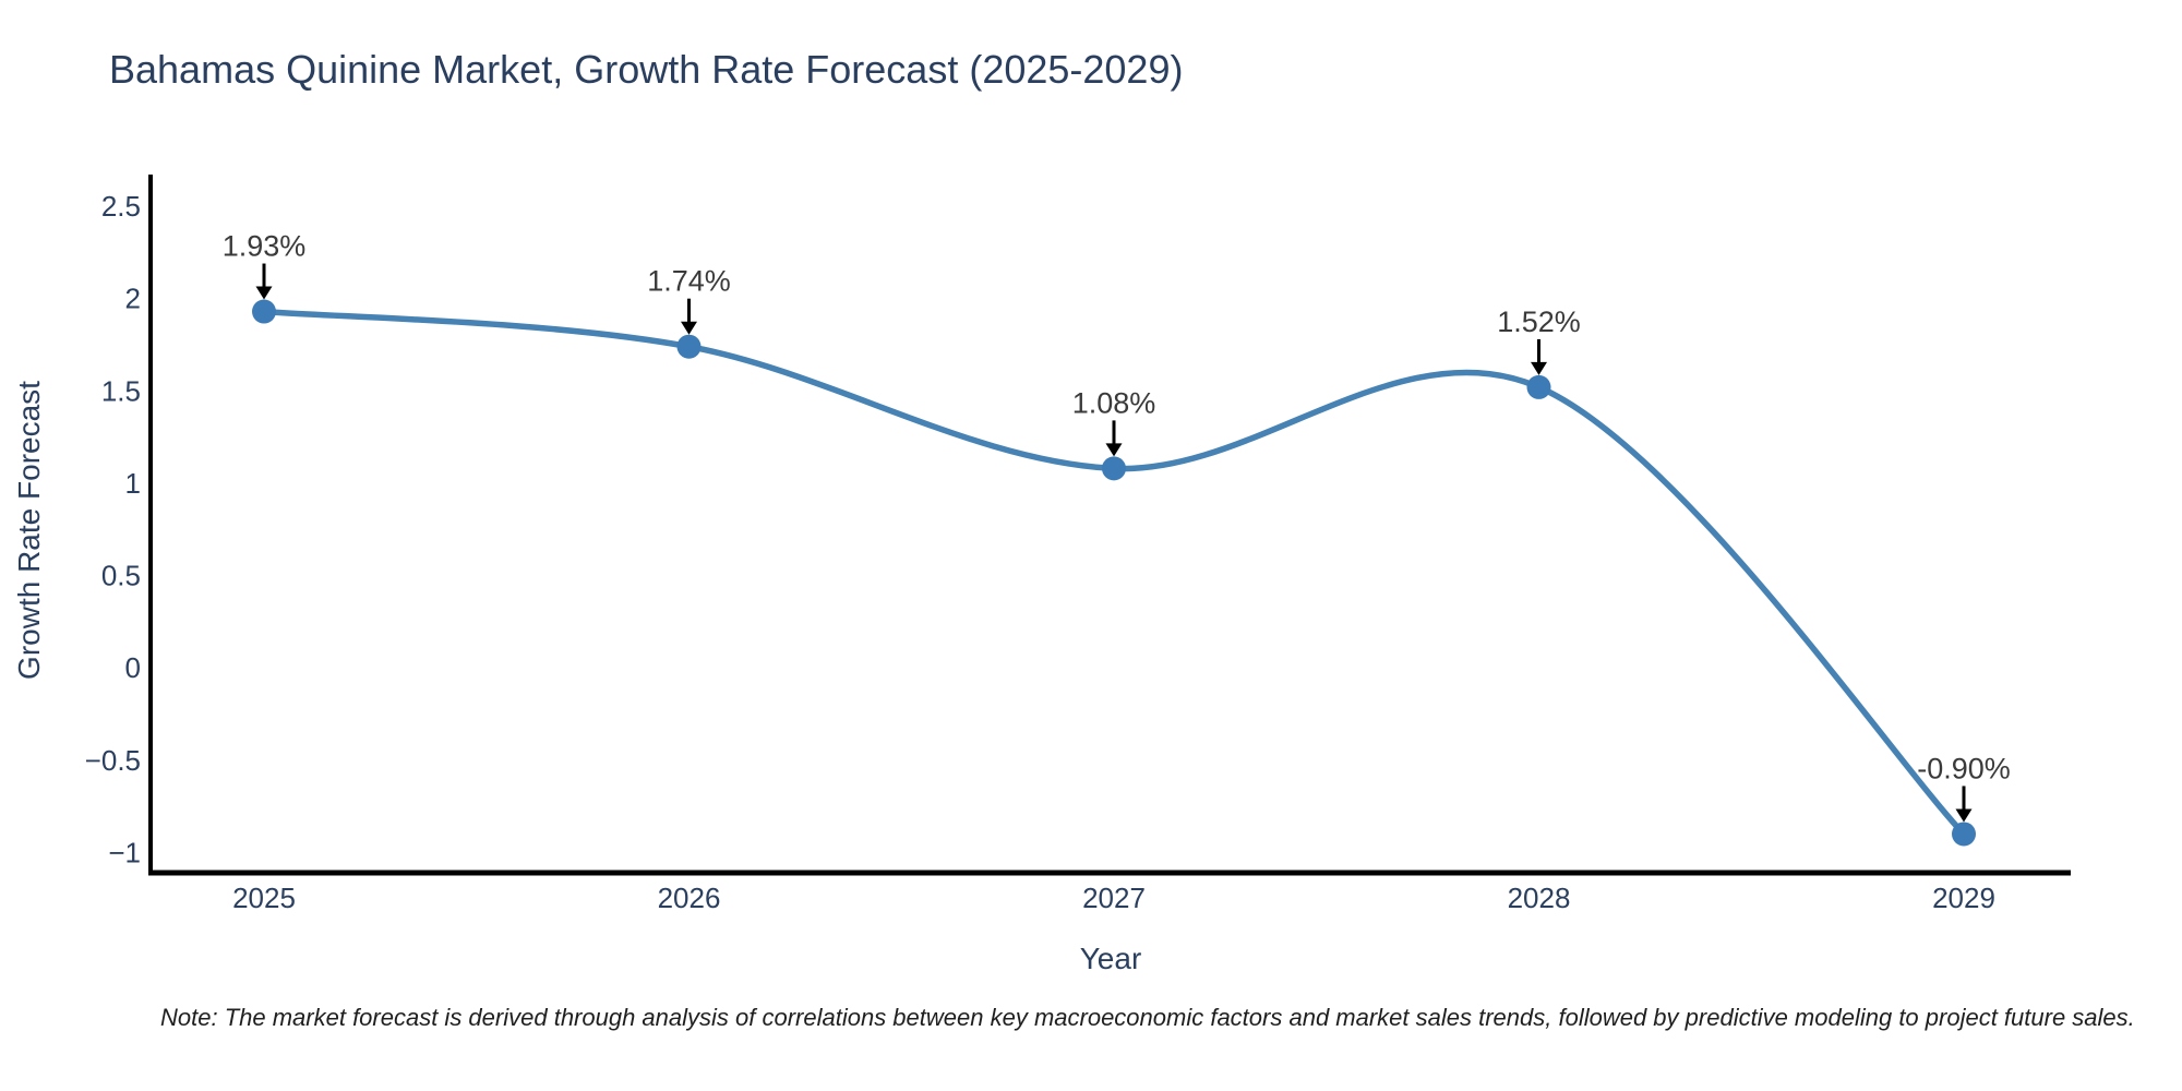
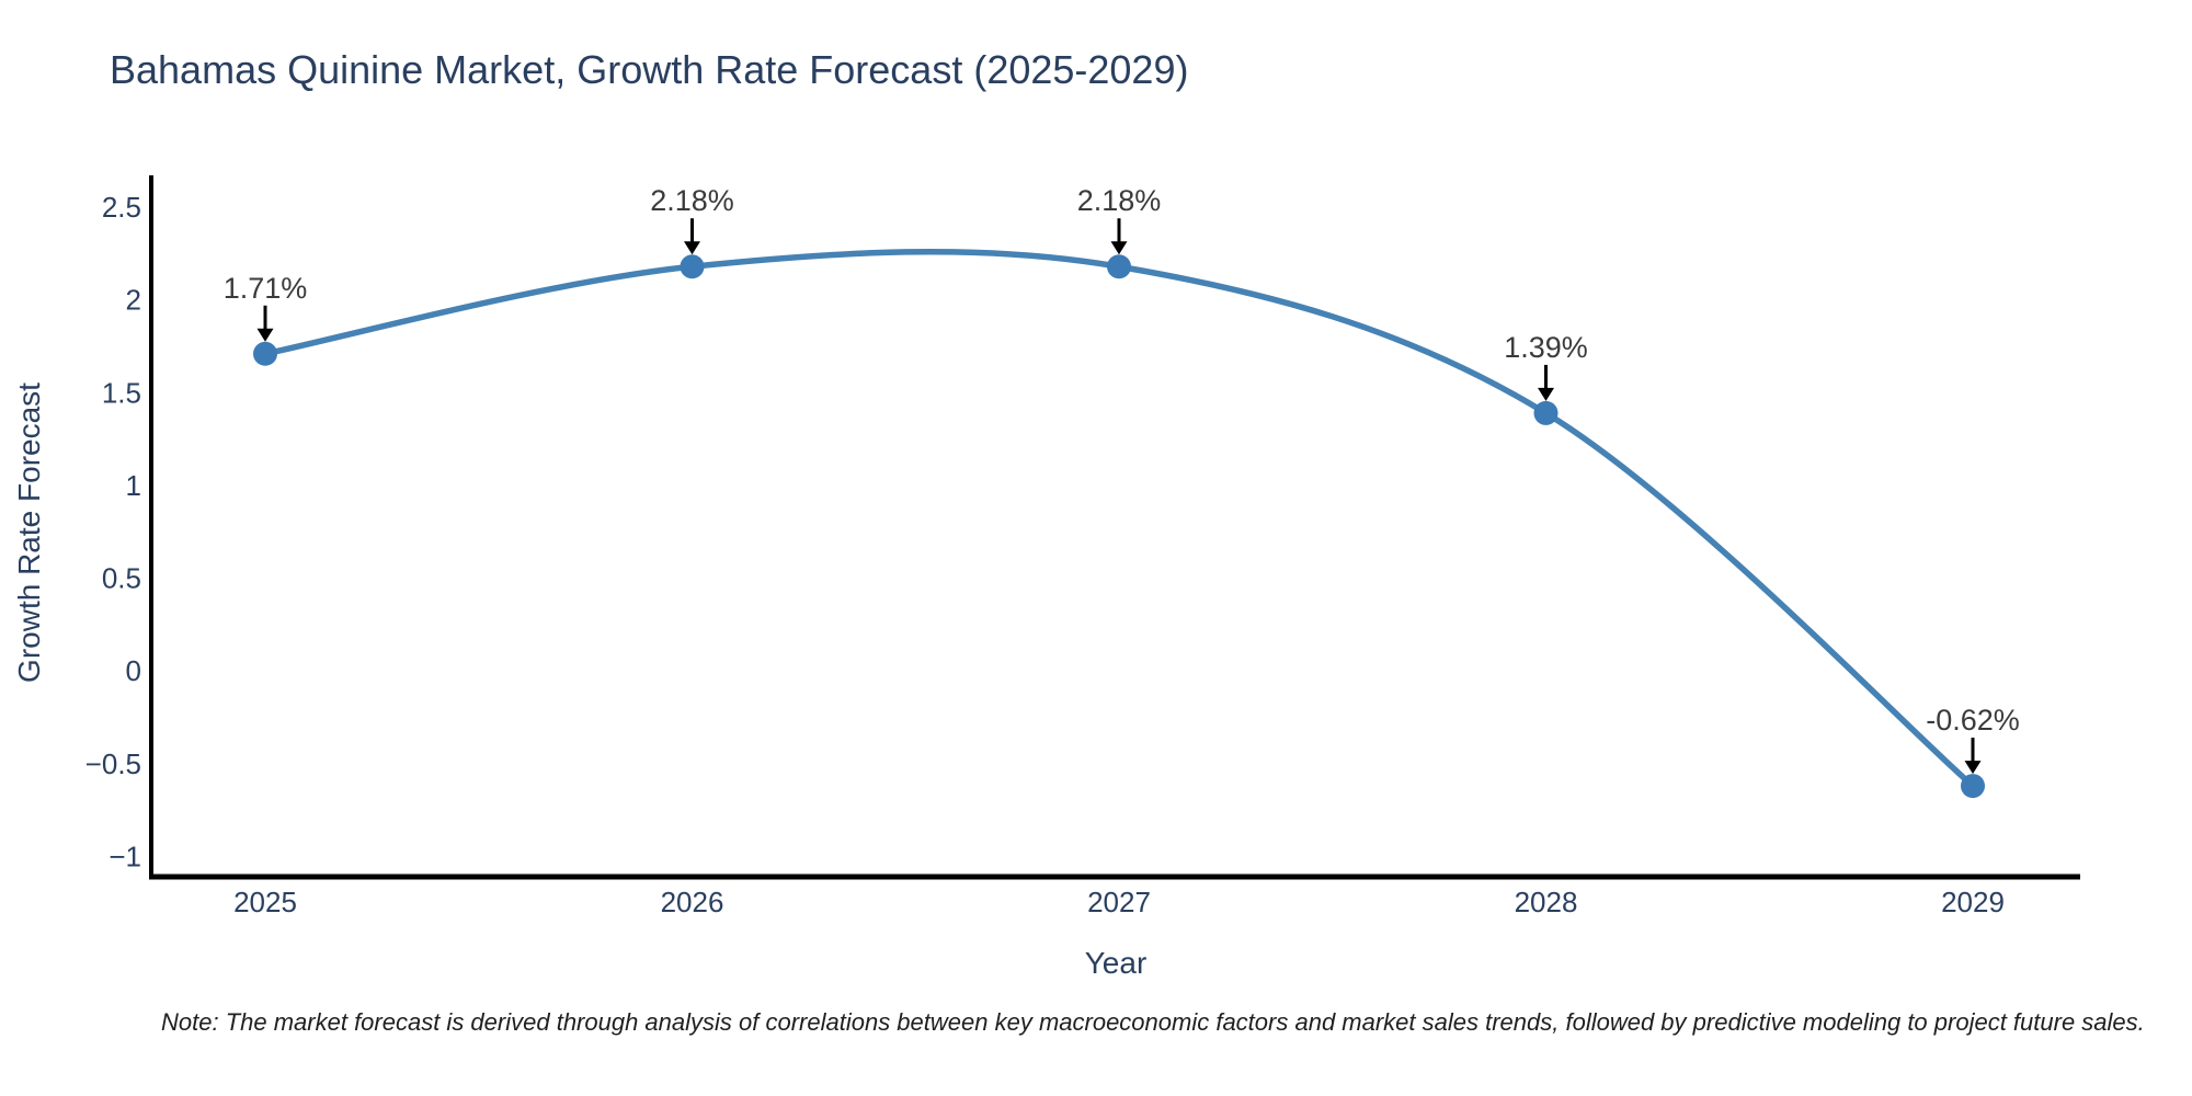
2025: 1.93% -> 1.71%
2026: 1.74% -> 2.18%
2027: 1.08% -> 2.18%
2028: 1.52% -> 1.39%
2029: -0.90% -> -0.62%
